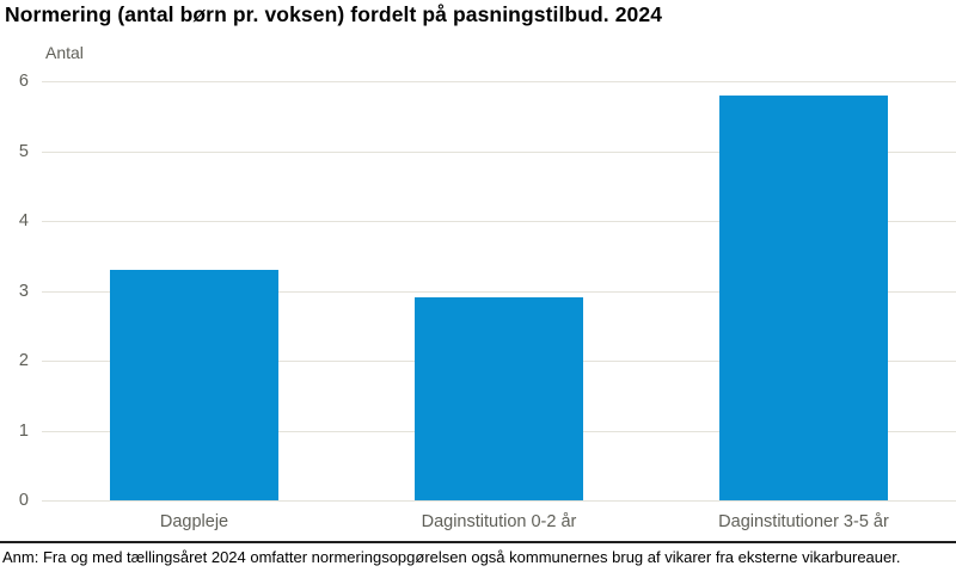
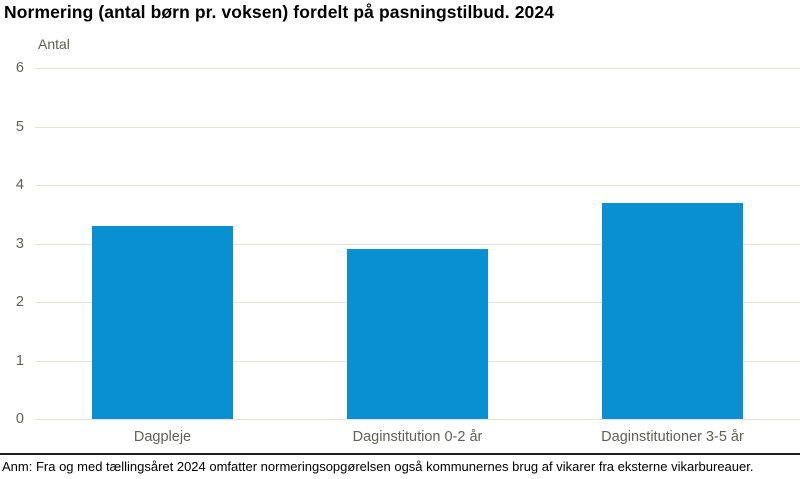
Daginstitutioner 3-5 år: 5.8 -> 3.7
